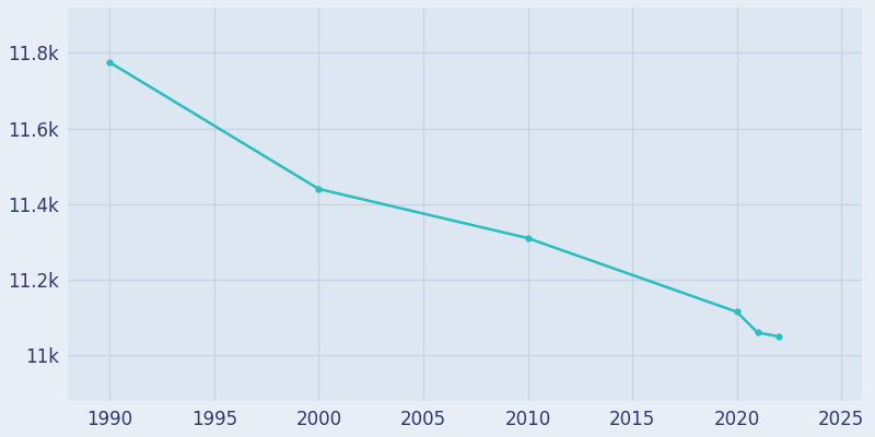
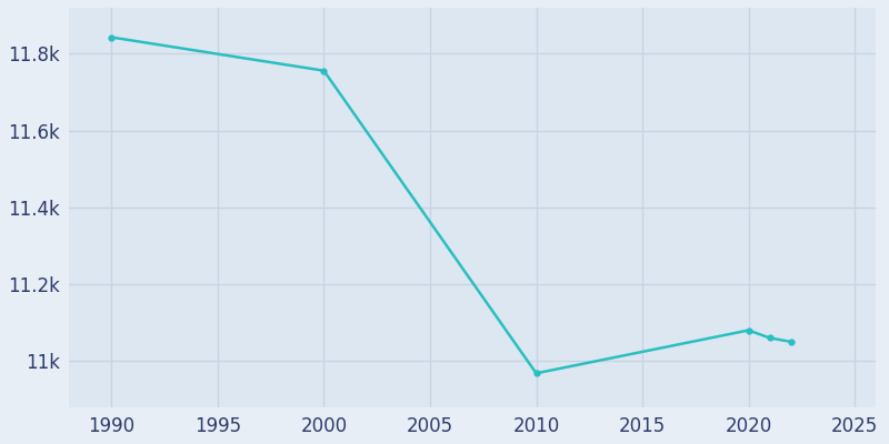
1990: 11.775k -> 11.843k
2000: 11.440k -> 11.756k
2010: 11.310k -> 10.968k
2020: 11.115k -> 11.080k
